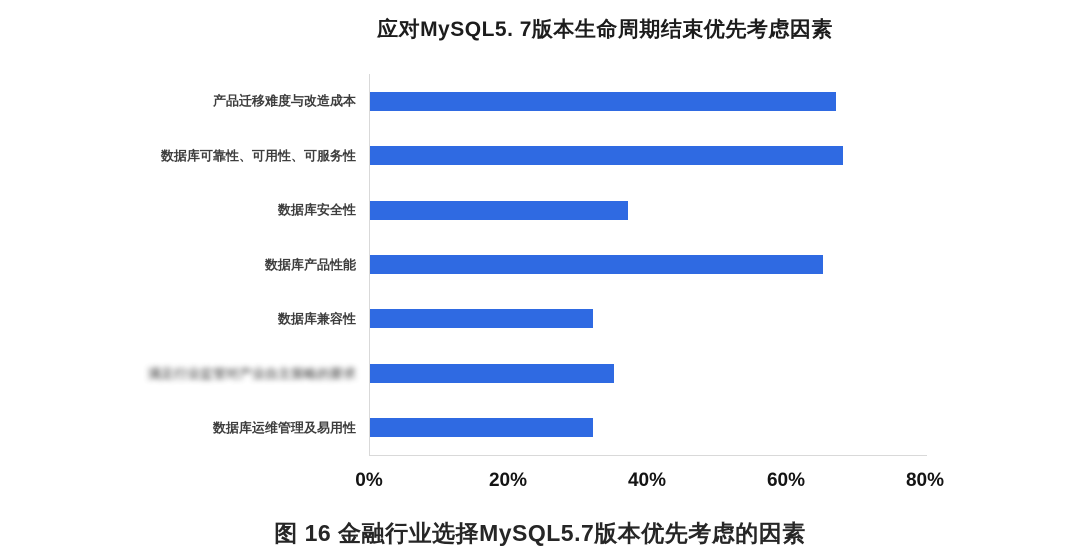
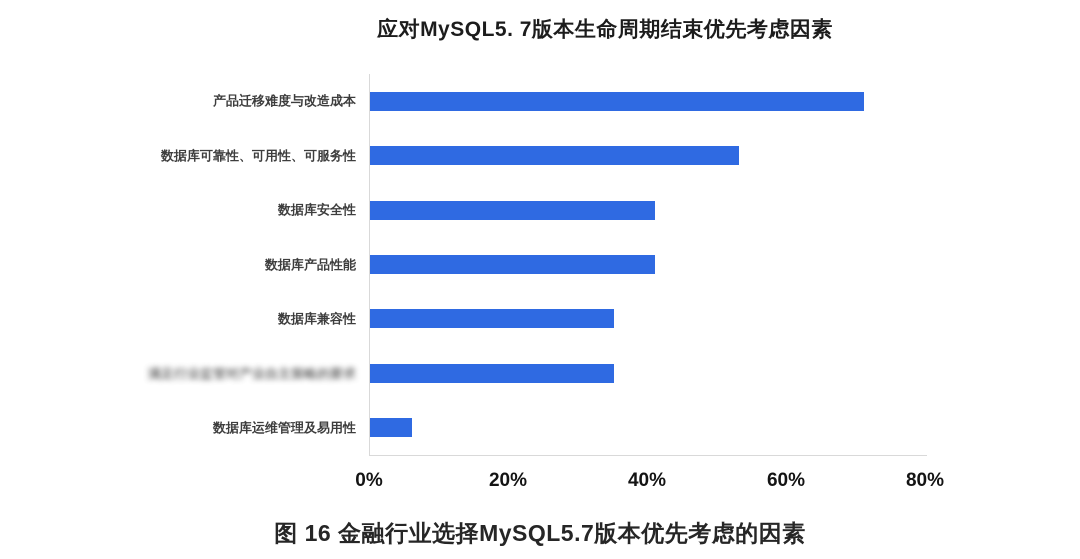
产品迁移难度与改造成本: 67% -> 71%
数据库可靠性、可用性、可服务性: 68% -> 53%
数据库安全性: 37% -> 41%
数据库产品性能: 65% -> 41%
数据库兼容性: 32% -> 35%
数据库运维管理及易用性: 32% -> 6%
